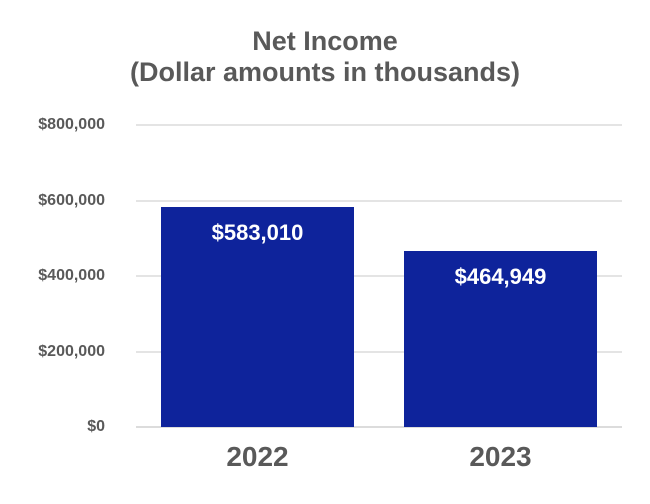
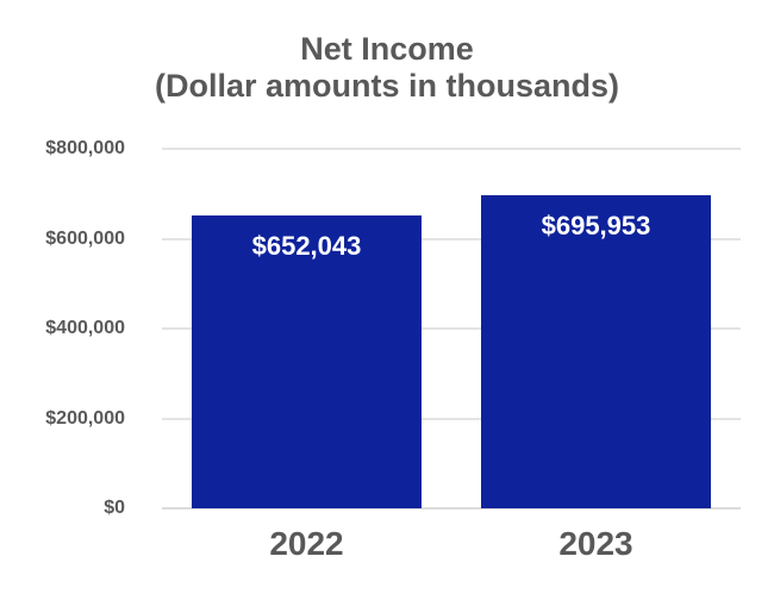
2022: $583,010 -> $652,043
2023: $464,949 -> $695,953
